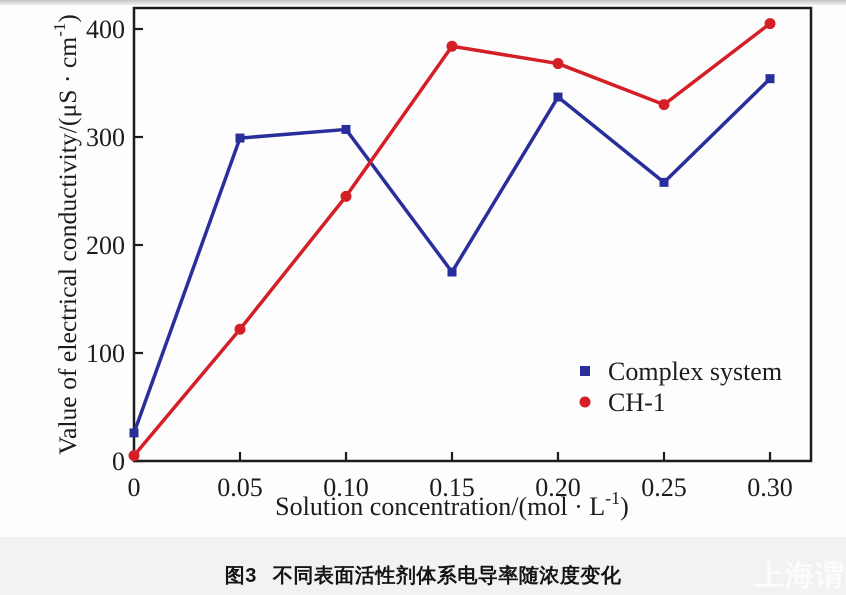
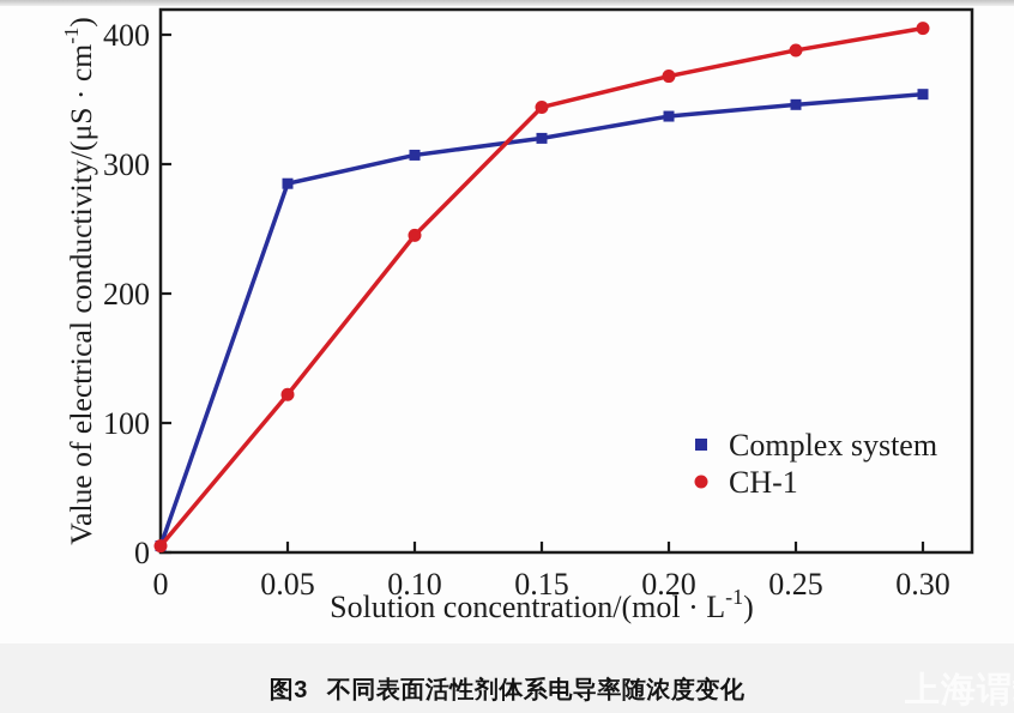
Complex system/0: 26 -> 5
Complex system/0.05: 299 -> 285
Complex system/0.15: 175 -> 320
CH-1/0.15: 384 -> 344
Complex system/0.25: 258 -> 346
CH-1/0.25: 330 -> 388
